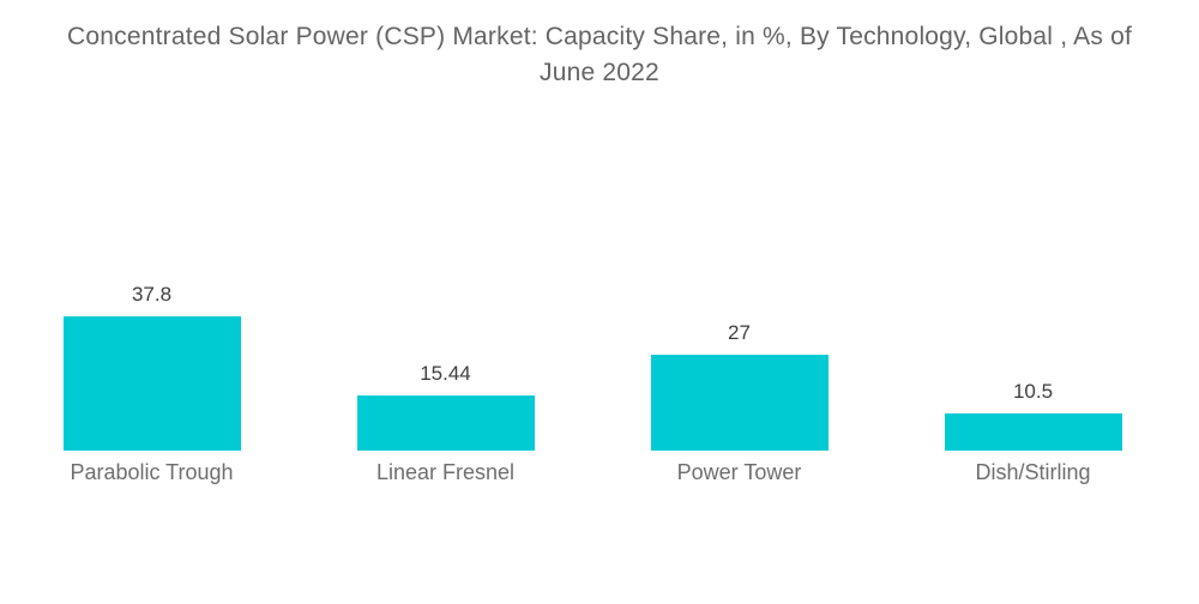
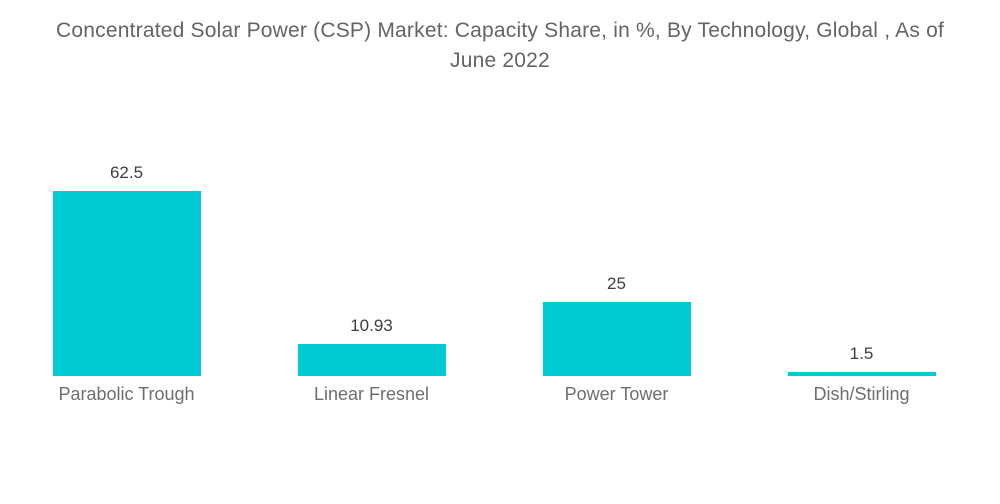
Parabolic Trough: 37.8 -> 62.5
Linear Fresnel: 15.44 -> 10.93
Power Tower: 27 -> 25
Dish/Stirling: 10.5 -> 1.5
